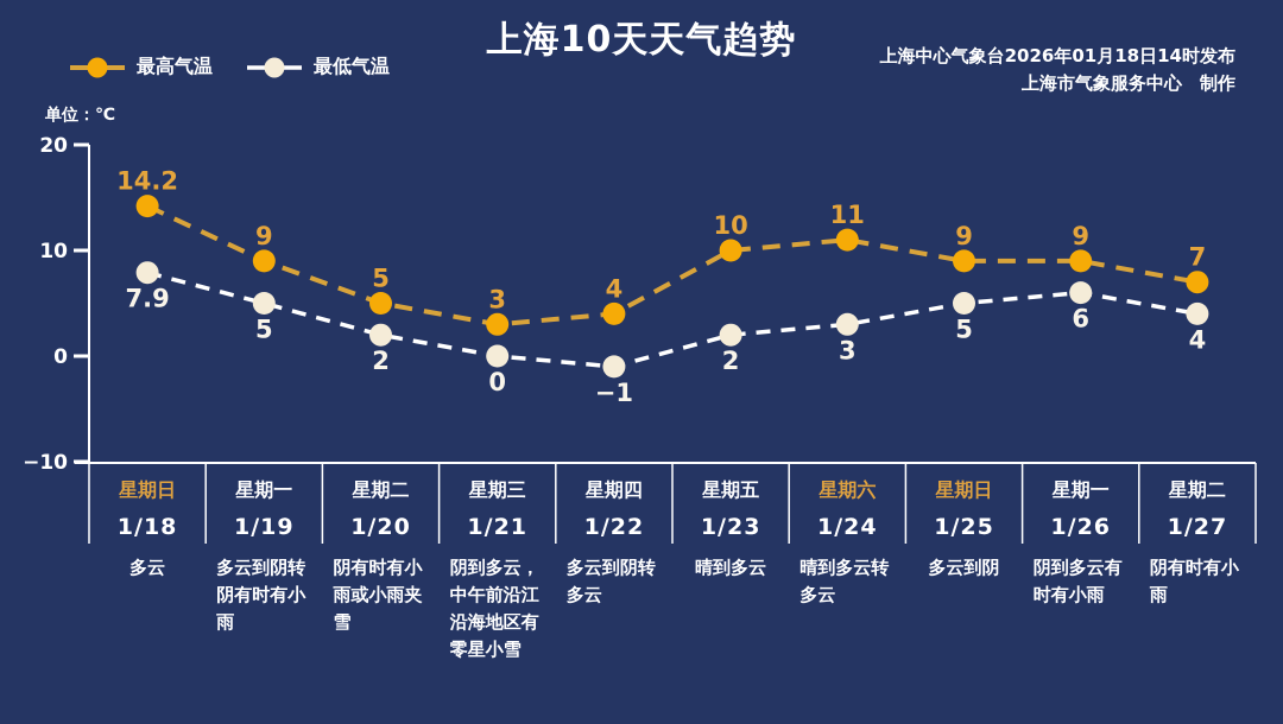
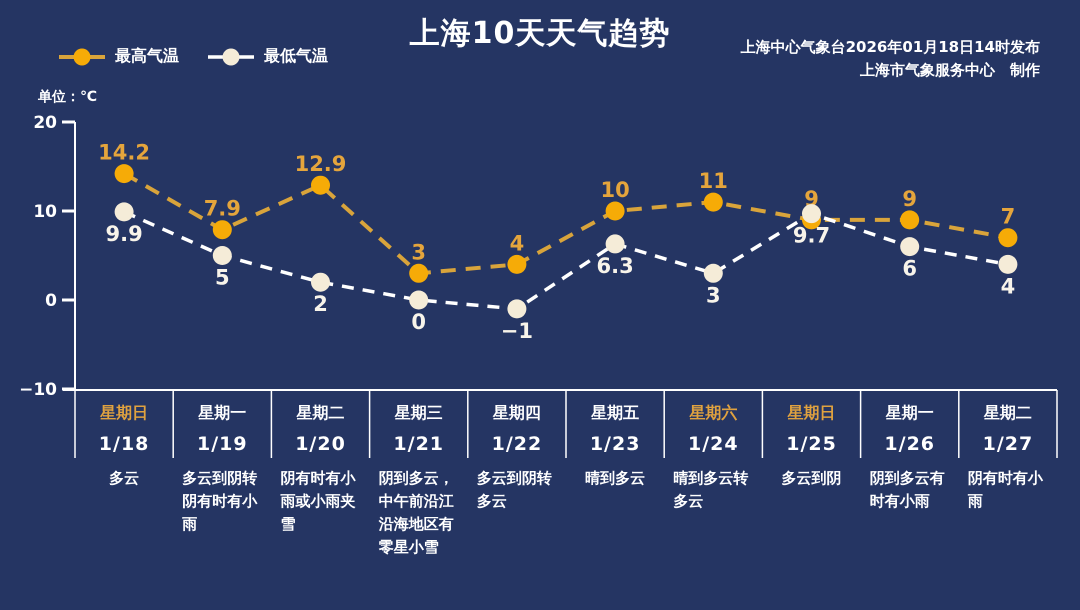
最低气温/1/18: 7.9 -> 9.9
最高气温/1/19: 9 -> 7.9
最高气温/1/20: 5 -> 12.9
最低气温/1/23: 2 -> 6.3
最低气温/1/25: 5 -> 9.7
